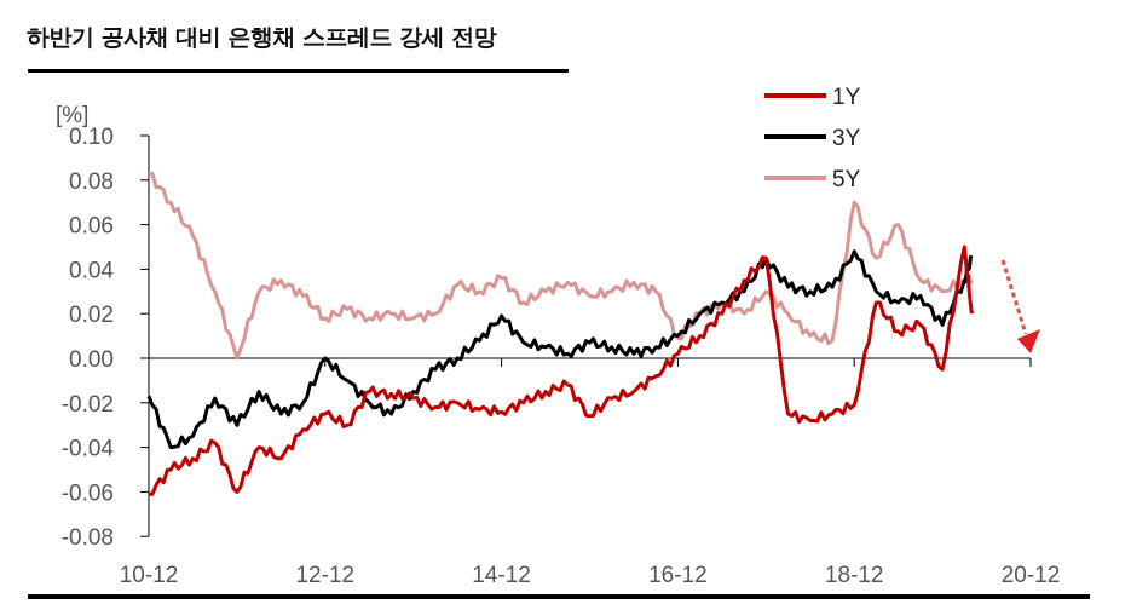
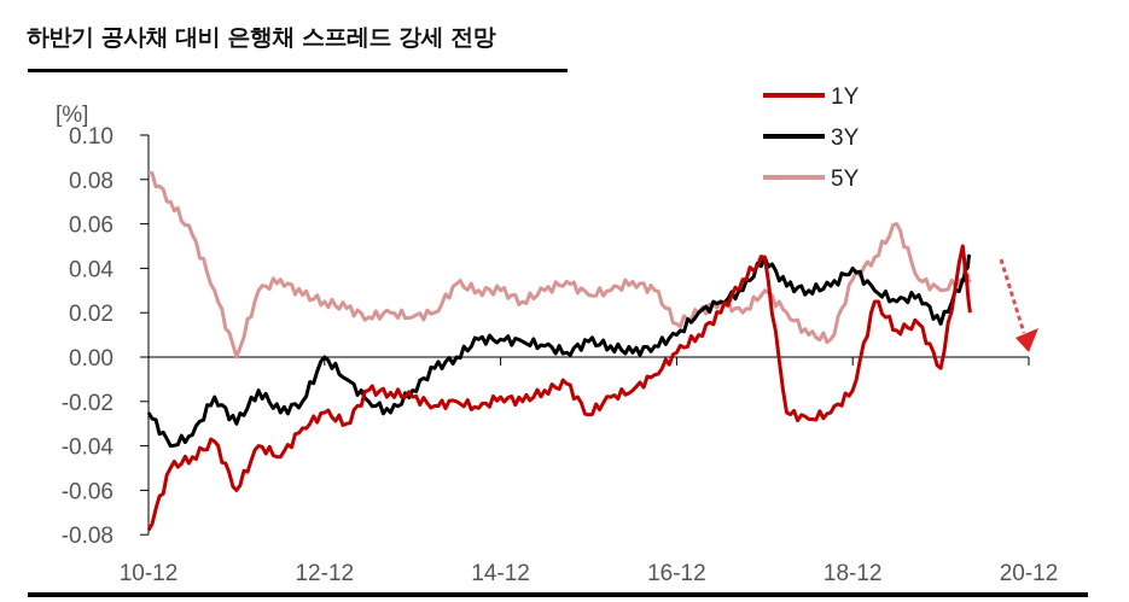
1Y/10-12: -0.061 -> -0.078
3Y/10-12: -0.017 -> -0.025
5Y/12-12: 0.018 -> 0.025
1Y/14-12: -0.024 -> -0.018
3Y/14-12: 0.019 -> 0.008
5Y/14-12: 0.036 -> 0.030
5Y/16-12: 0.009 -> 0.015
1Y/18-12: -0.021 -> -0.015
3Y/18-12: 0.048 -> 0.040
5Y/18-12: 0.070 -> 0.035
